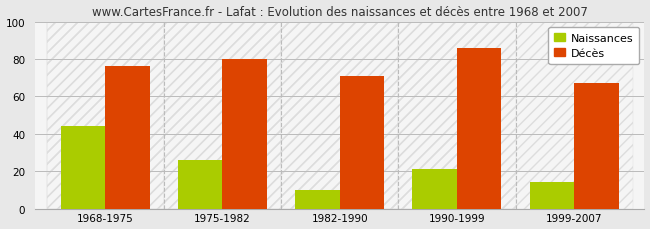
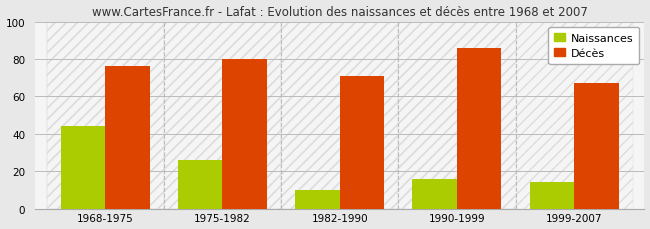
Naissances/1990-1999: 21 -> 16
